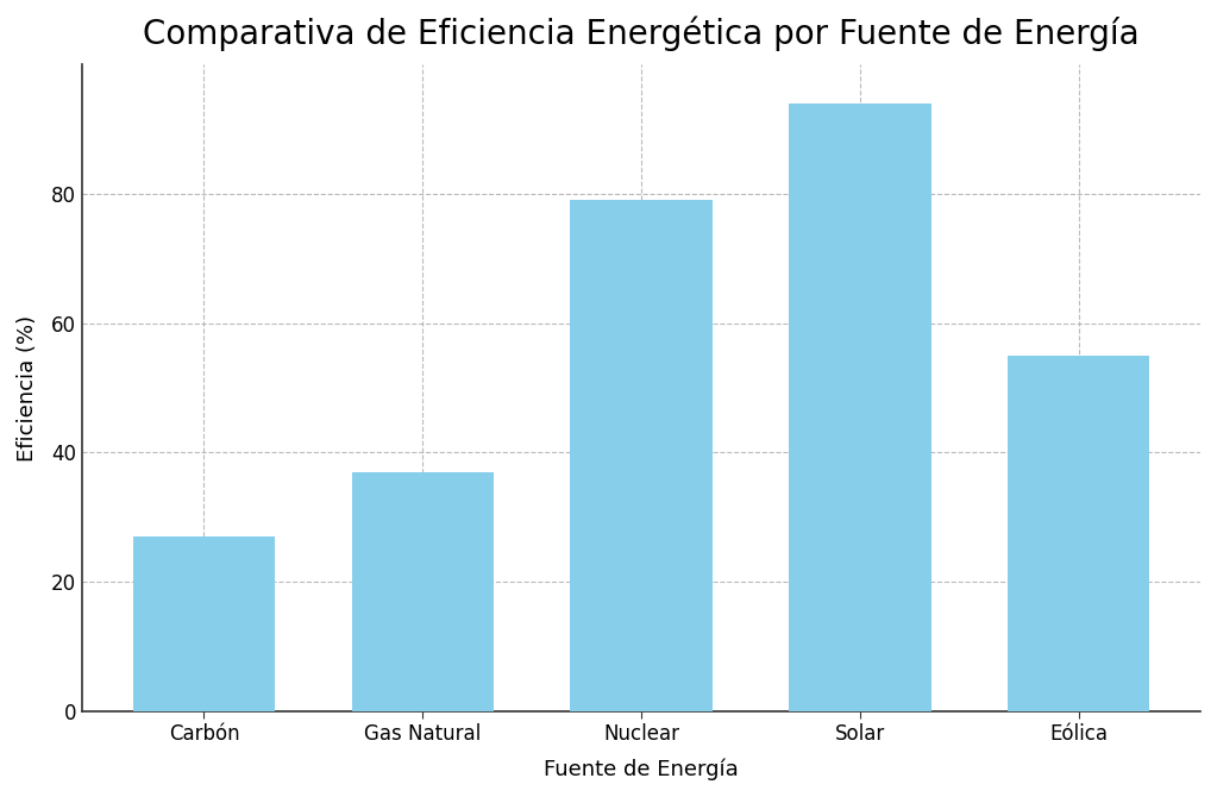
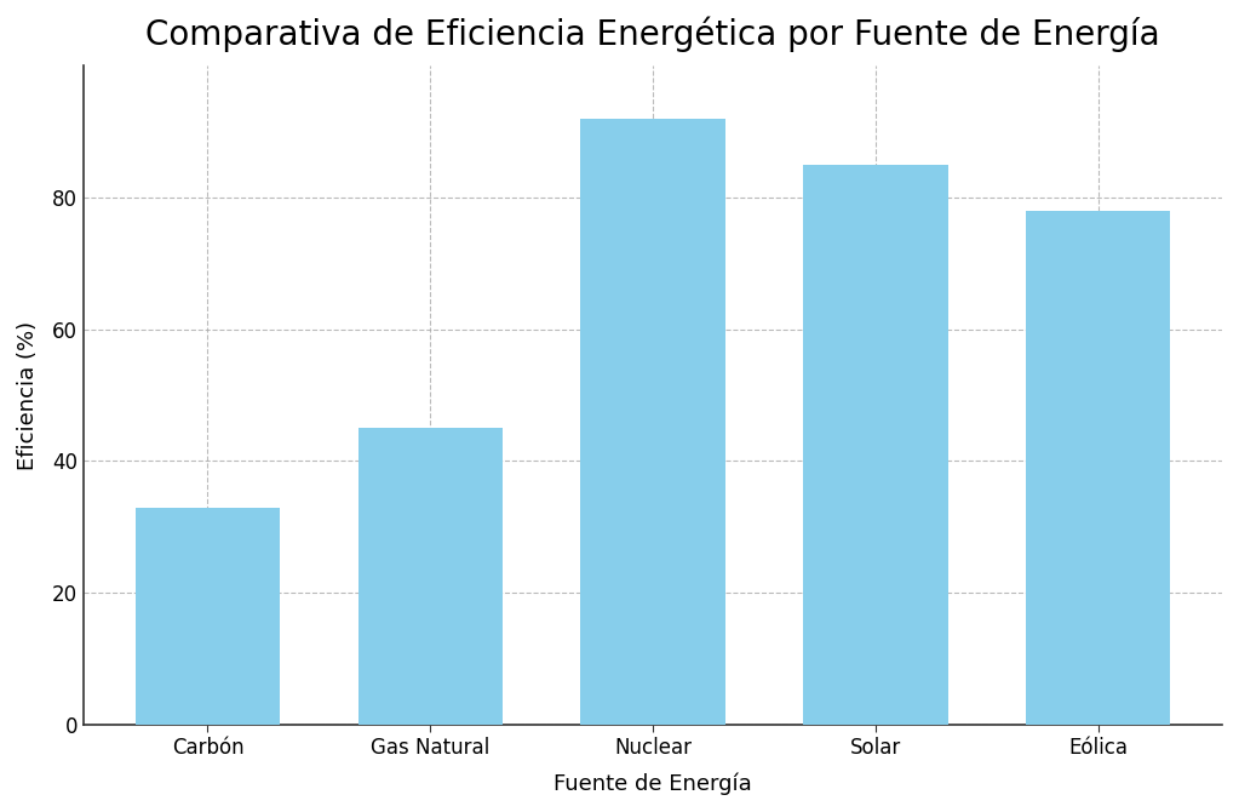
Carbón: 27 -> 33
Gas Natural: 37 -> 45
Nuclear: 79 -> 92
Solar: 94 -> 85
Eólica: 55 -> 78
